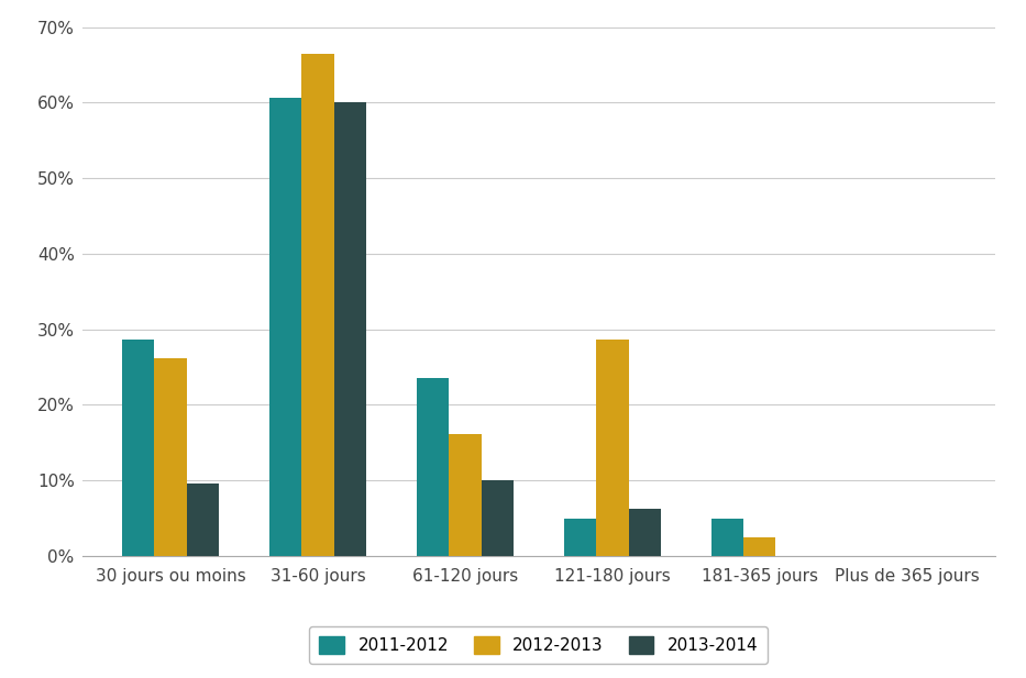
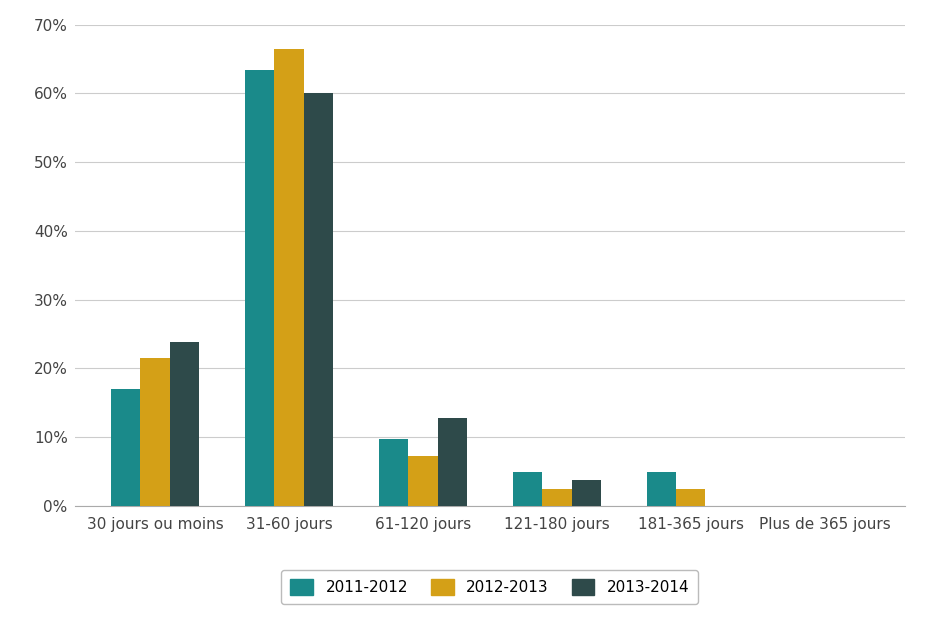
2011-2012/30 jours ou moins: 28.6% -> 17.0%
2012-2013/30 jours ou moins: 26.2% -> 21.5%
2013-2014/30 jours ou moins: 9.6% -> 23.8%
2011-2012/31-60 jours: 60.6% -> 63.4%
2011-2012/61-120 jours: 23.6% -> 9.7%
2012-2013/61-120 jours: 16.2% -> 7.3%
2013-2014/61-120 jours: 10.0% -> 12.8%
2012-2013/121-180 jours: 28.6% -> 2.5%
2013-2014/121-180 jours: 6.2% -> 3.8%
